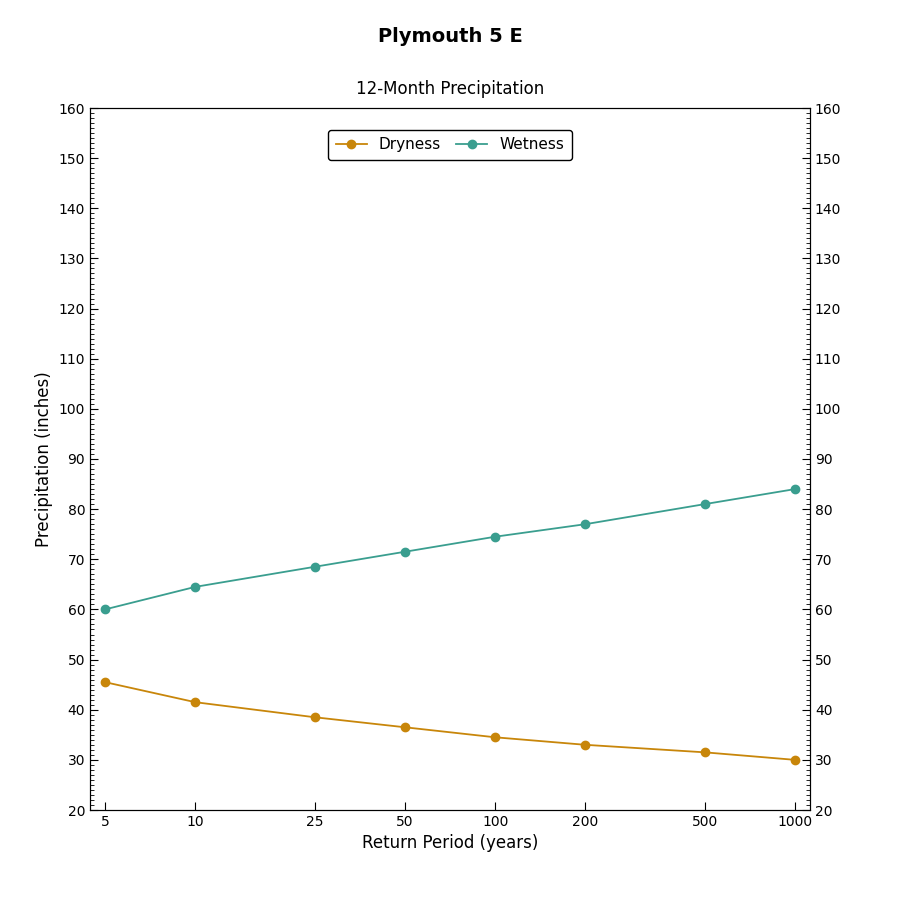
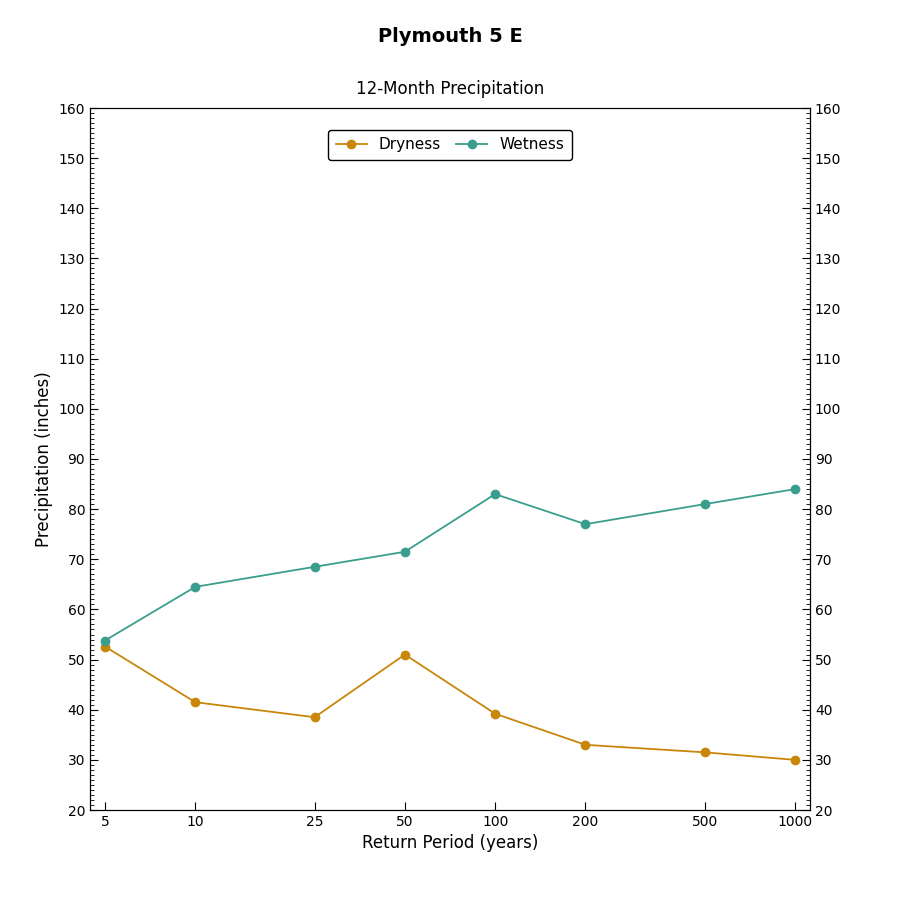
Dryness/5: 45.5 -> 52.6
Wetness/5: 60.0 -> 53.8
Dryness/50: 36.5 -> 51.0
Dryness/100: 34.5 -> 39.2
Wetness/100: 74.5 -> 83.0
